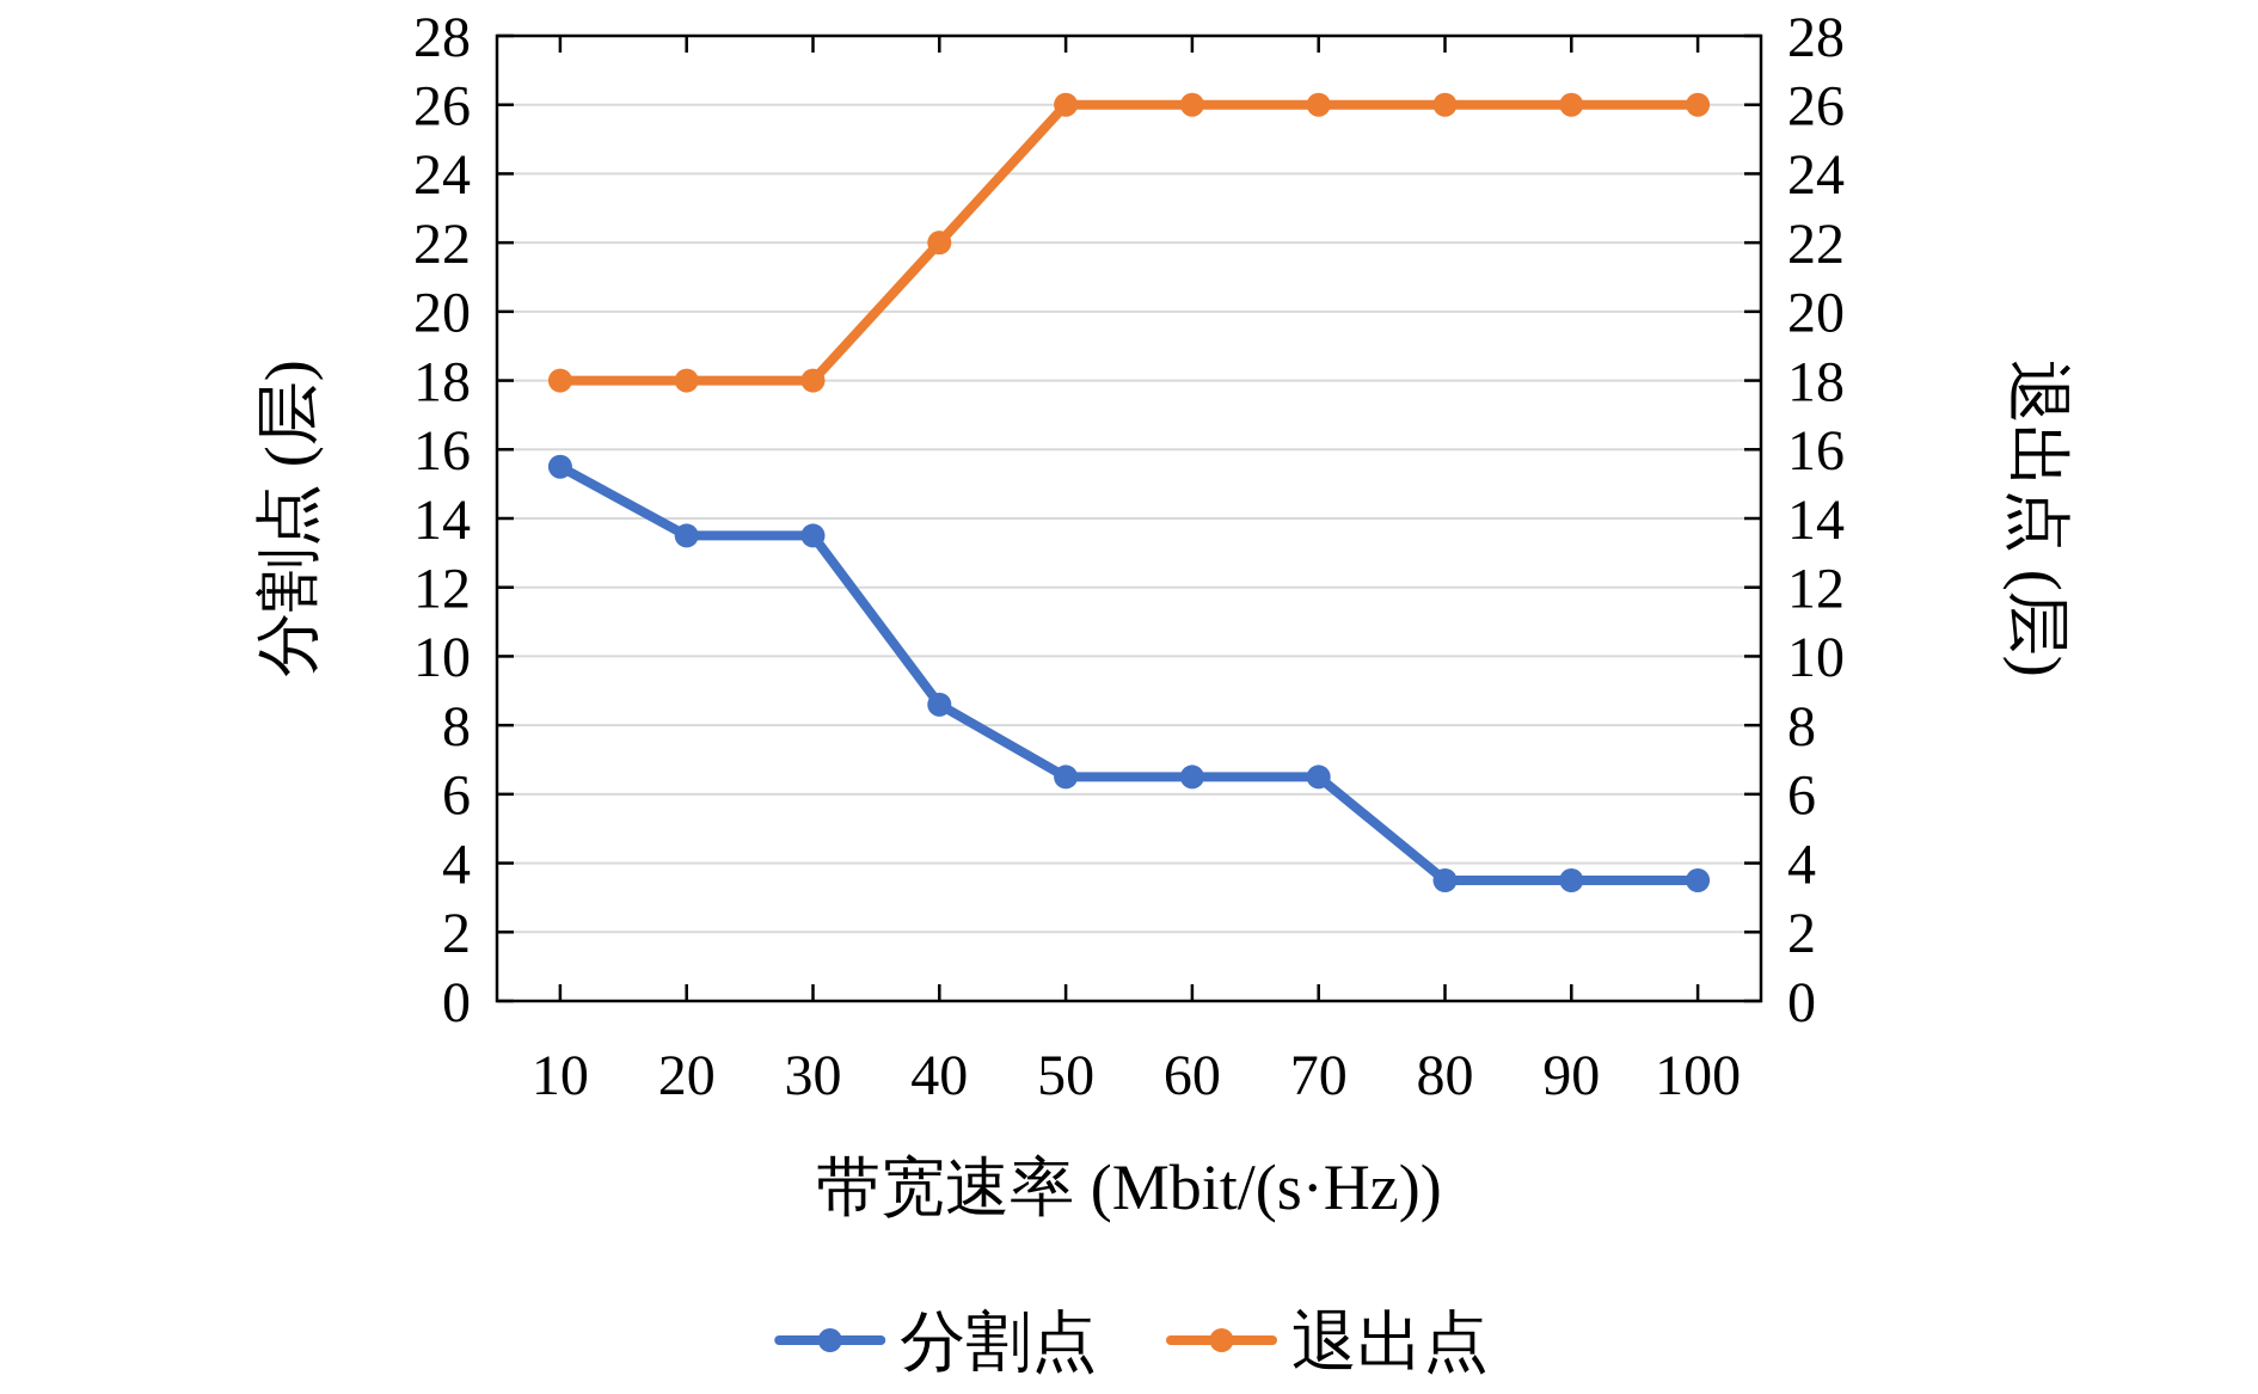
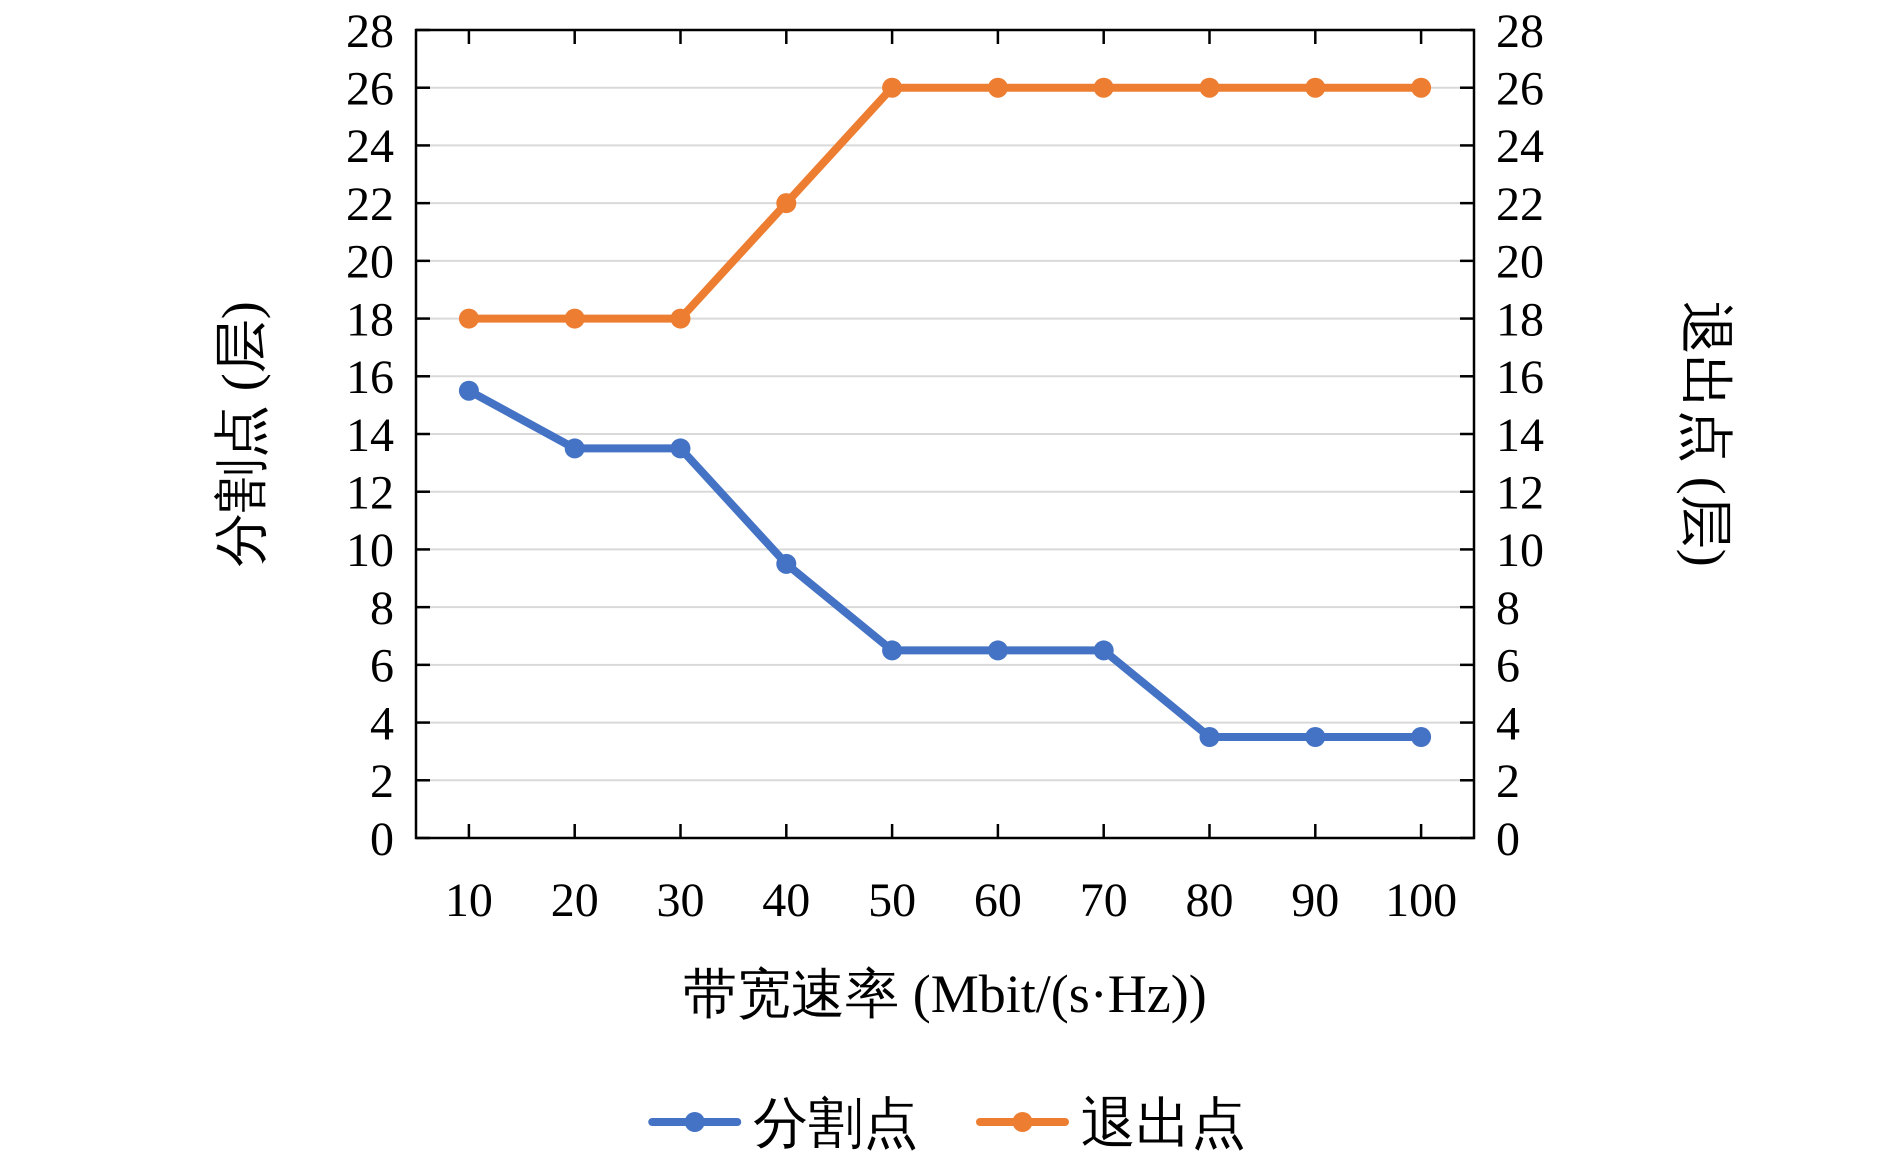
分割点/40: 8.6 -> 9.5
